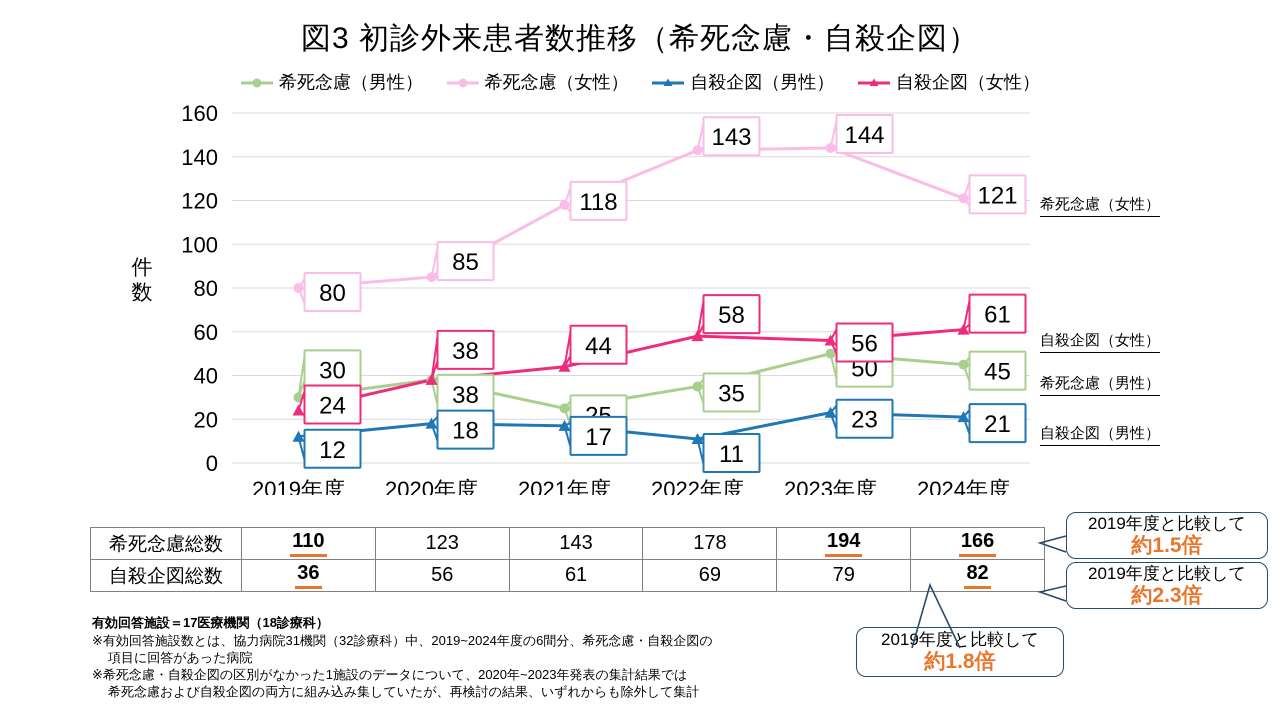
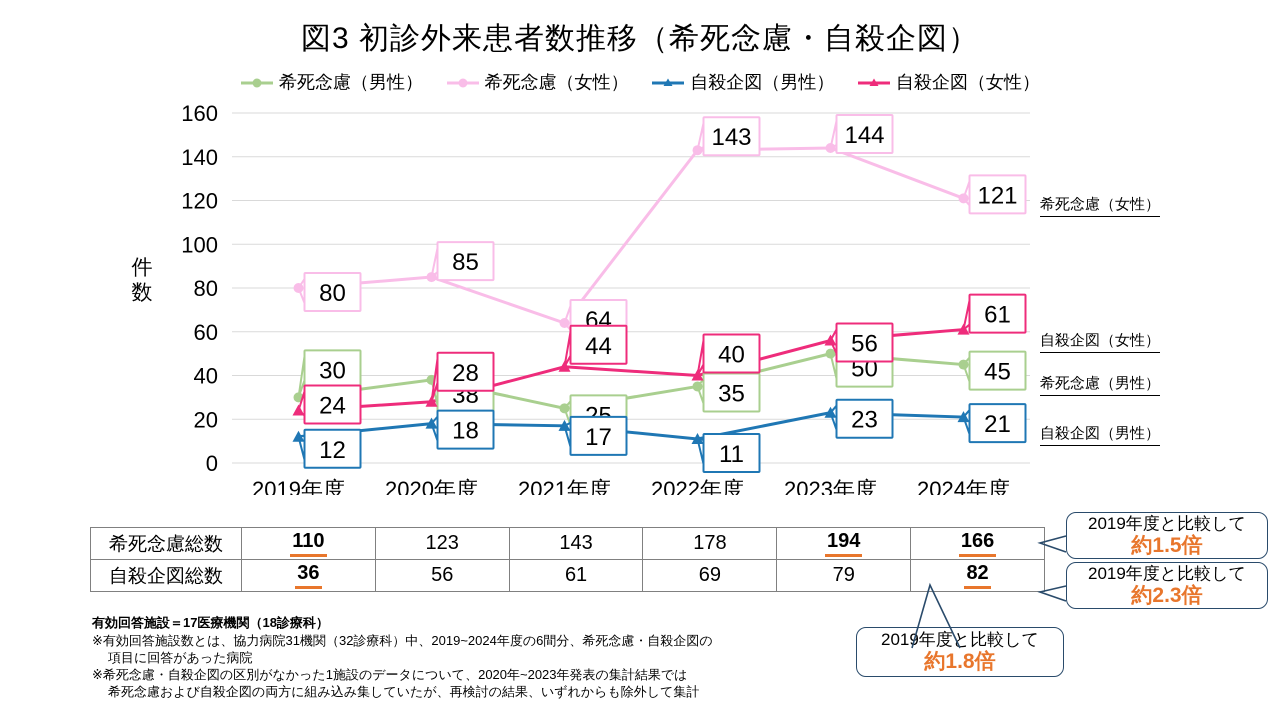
自殺企図（女性）/2020年度: 38 -> 28
希死念慮（女性）/2021年度: 118 -> 64
自殺企図（女性）/2022年度: 58 -> 40
